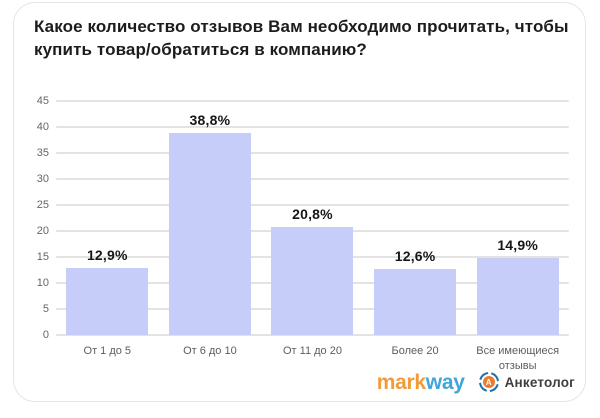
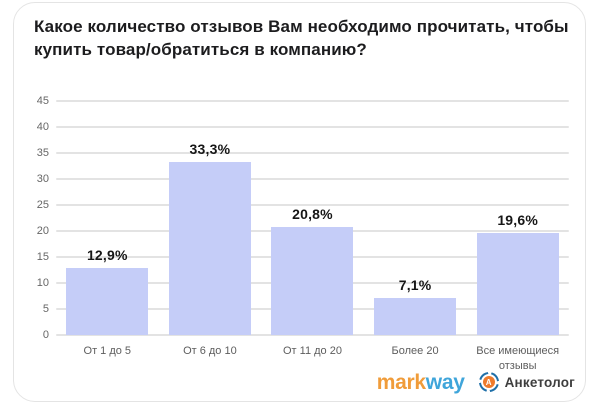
От 6 до 10: 38,8% -> 33,3%
Более 20: 12,6% -> 7,1%
Все имеющиеся отзывы: 14,9% -> 19,6%
